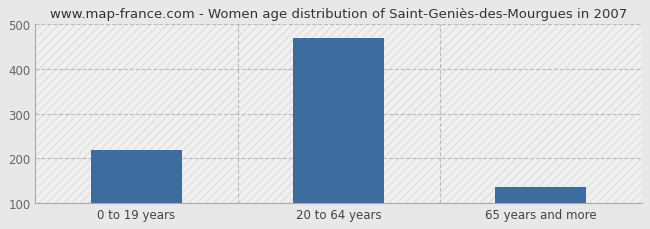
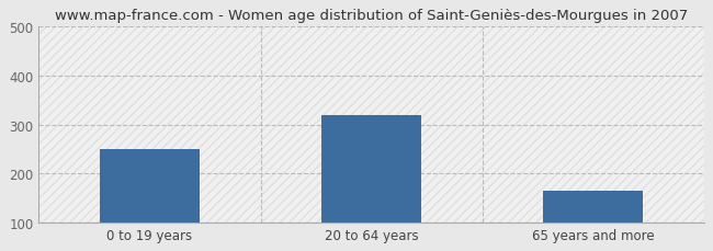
0 to 19 years: 218 -> 250
20 to 64 years: 469 -> 320
65 years and more: 136 -> 165
